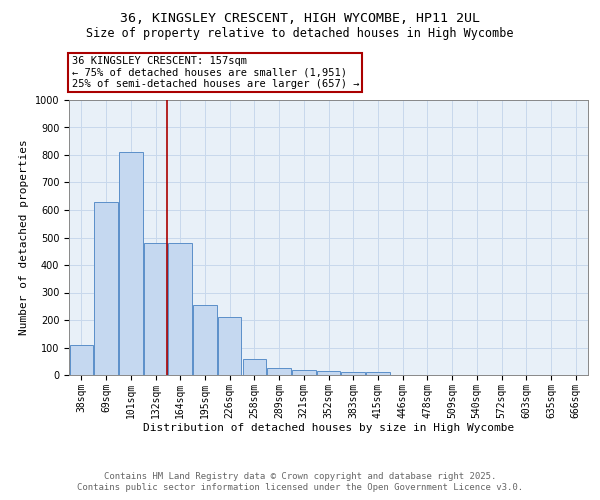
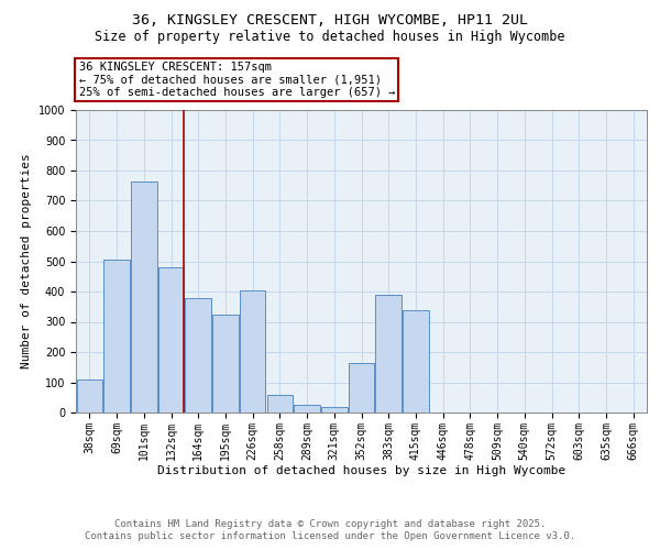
69sqm: 630 -> 505
101sqm: 810 -> 765
164sqm: 480 -> 380
195sqm: 255 -> 325
226sqm: 210 -> 405
352sqm: 15 -> 165
383sqm: 10 -> 390
415sqm: 10 -> 340
